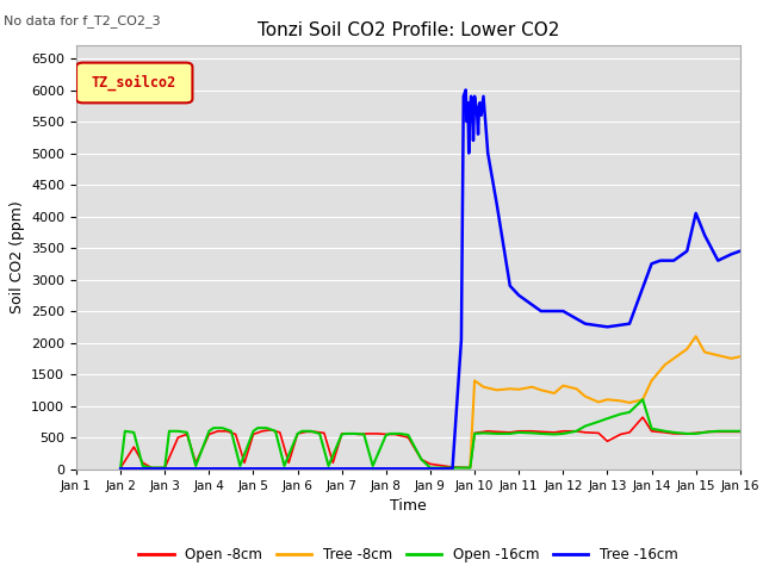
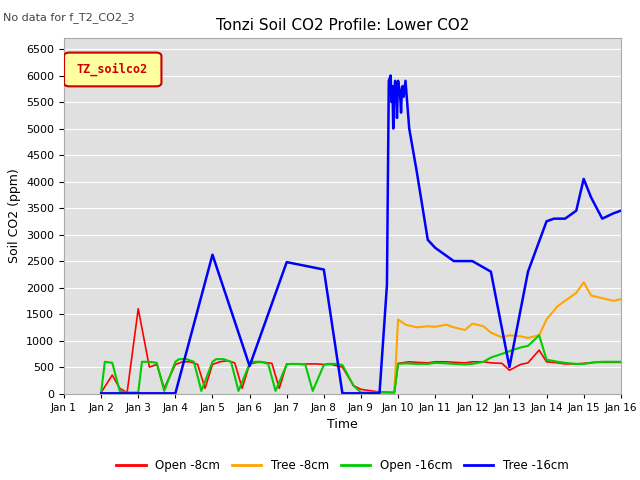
Open -8cm/Jan 3: 20 -> 1600
Tree -16cm/Jan 5: 0 -> 2620
Tree -16cm/Jan 6: 0 -> 520
Tree -16cm/Jan 7: 0 -> 2480
Tree -16cm/Jan 8: 0 -> 2340
Tree -16cm/Jan 13: 2250 -> 500
